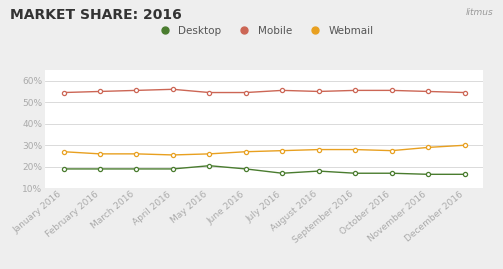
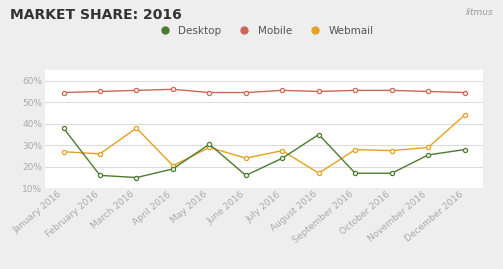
Desktop/January 2016: 19.0% -> 38.0%
Desktop/February 2016: 19.0% -> 16.0%
Desktop/March 2016: 19.0% -> 15.0%
Webmail/March 2016: 26.0% -> 38.0%
Webmail/April 2016: 25.5% -> 20.5%
Desktop/May 2016: 20.5% -> 30.5%
Webmail/May 2016: 26.0% -> 29.0%
Desktop/June 2016: 19.0% -> 16.0%
Webmail/June 2016: 27.0% -> 24.0%
Desktop/July 2016: 17.0% -> 24.0%
Desktop/August 2016: 18.0% -> 35.0%
Webmail/August 2016: 28.0% -> 17.0%
Desktop/November 2016: 16.5% -> 25.5%
Desktop/December 2016: 16.5% -> 28.0%
Webmail/December 2016: 30.0% -> 44.0%
